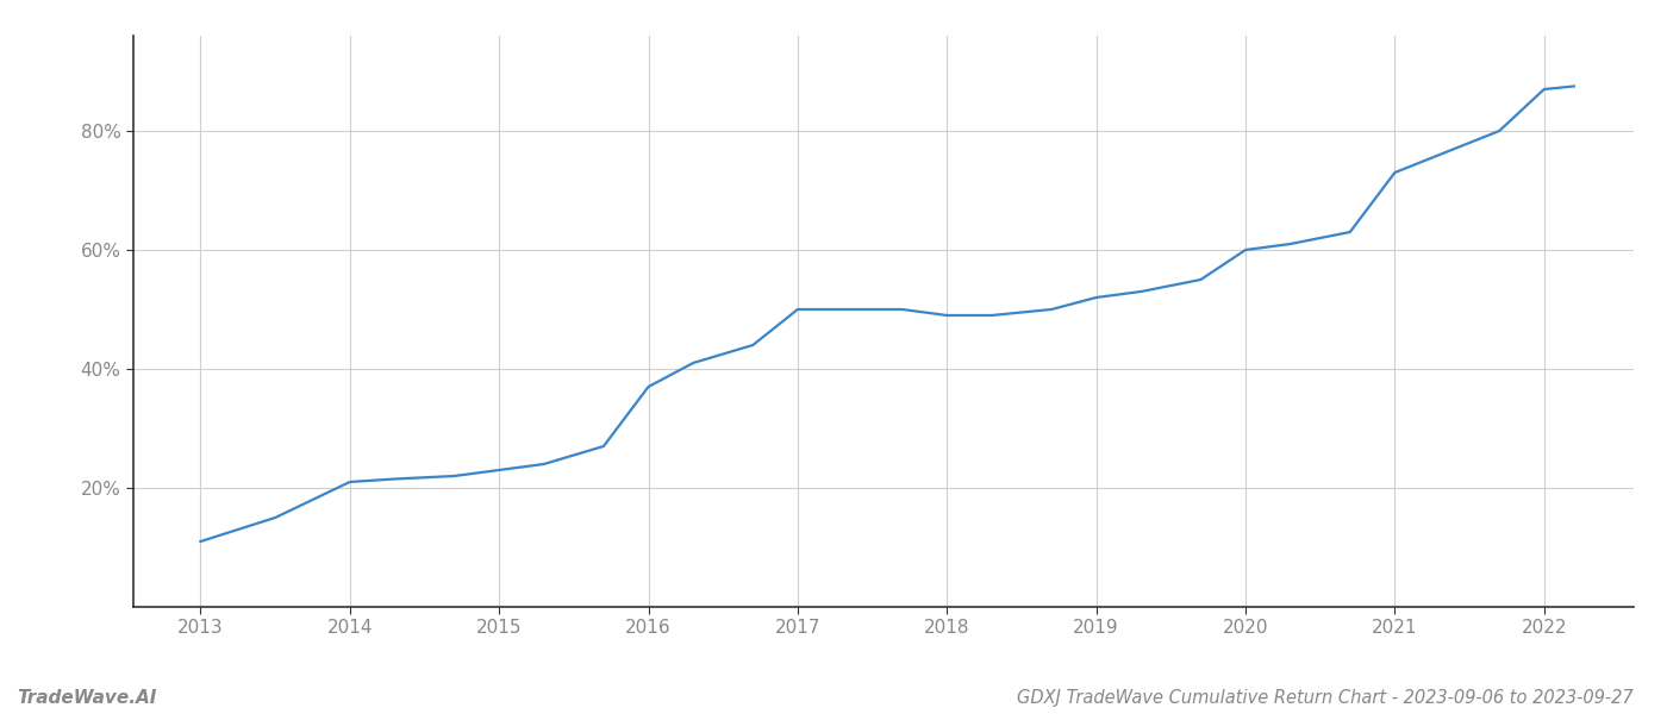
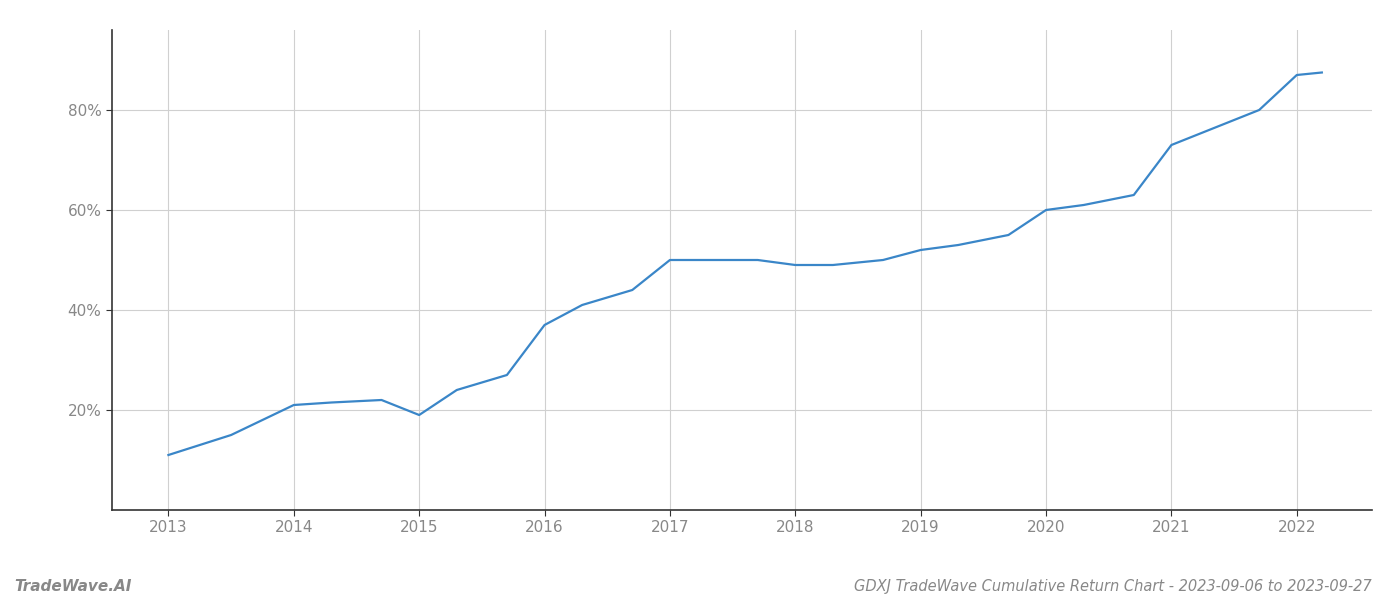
2015: 23.0% -> 19.0%
